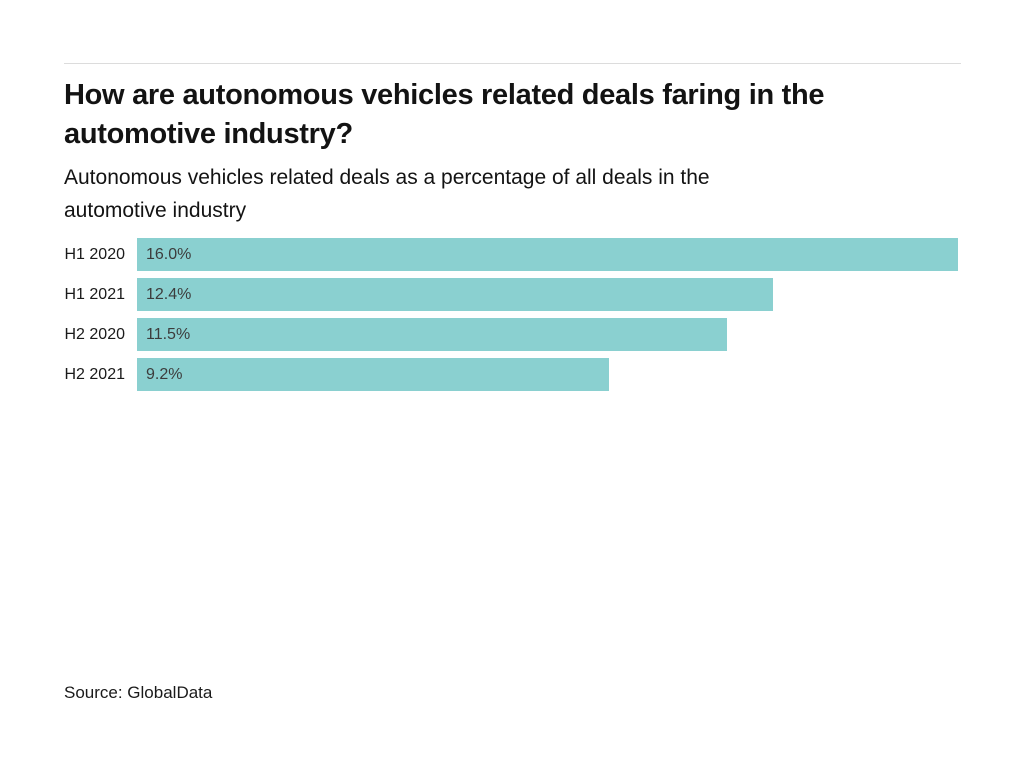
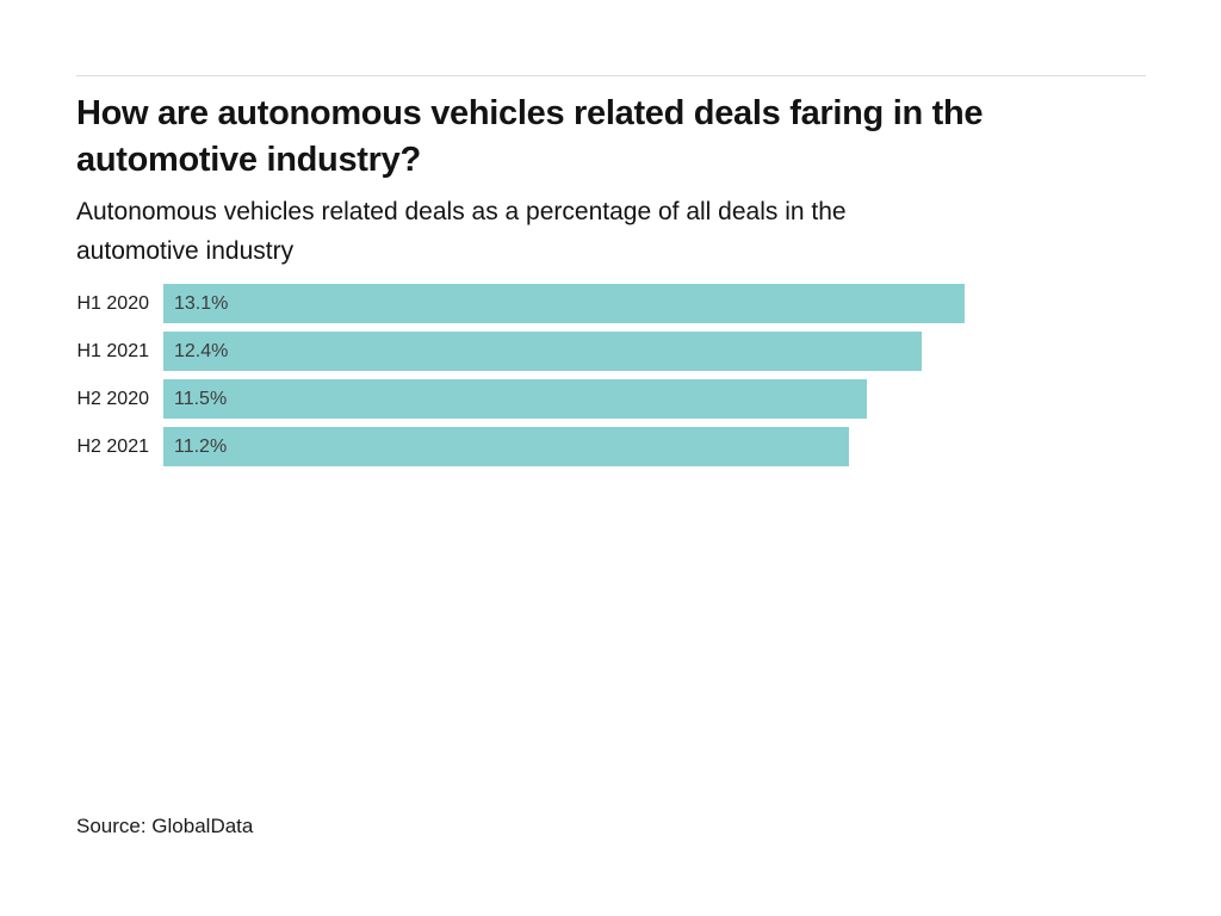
H1 2020: 16.0% -> 13.1%
H2 2021: 9.2% -> 11.2%
